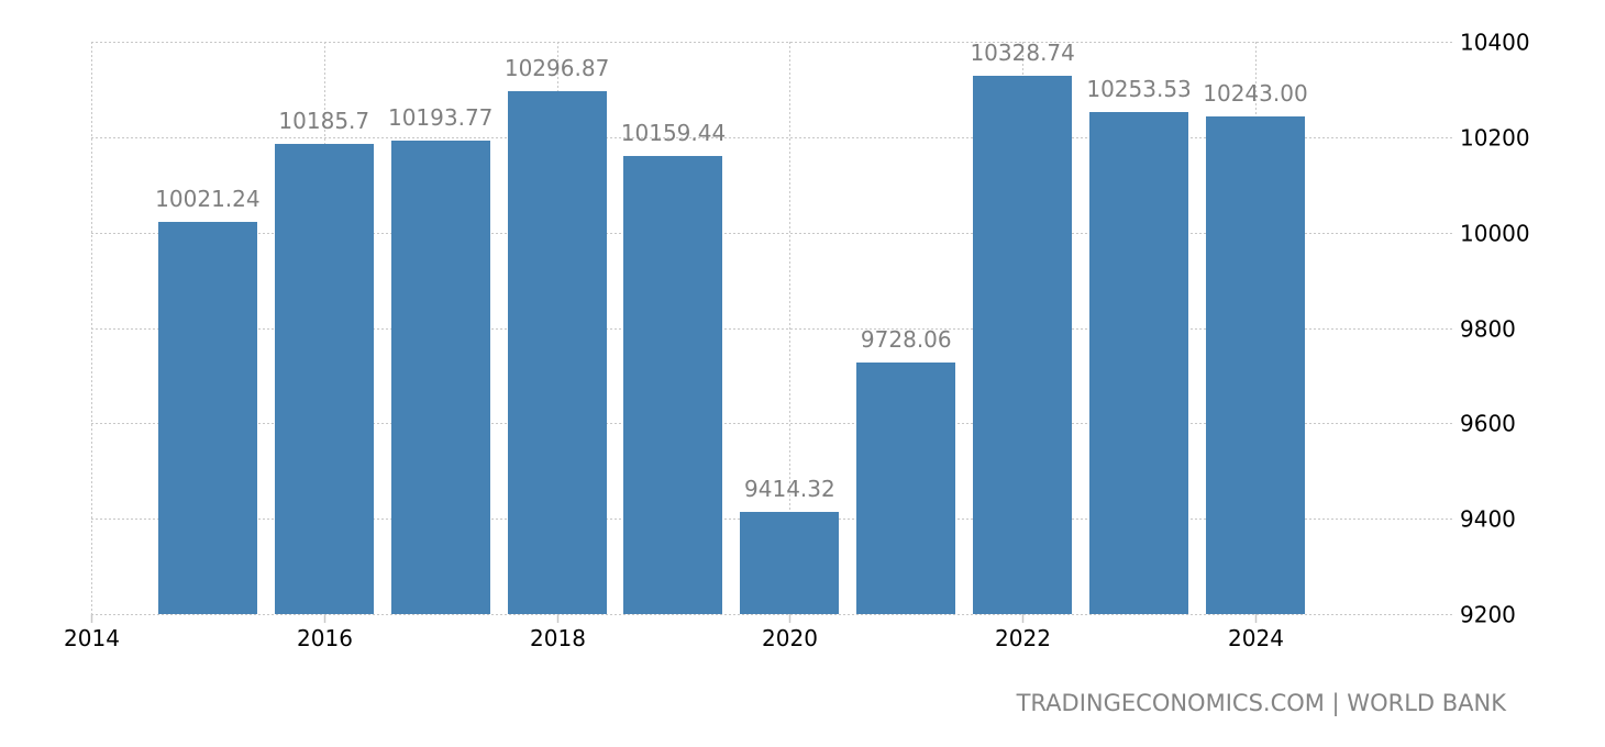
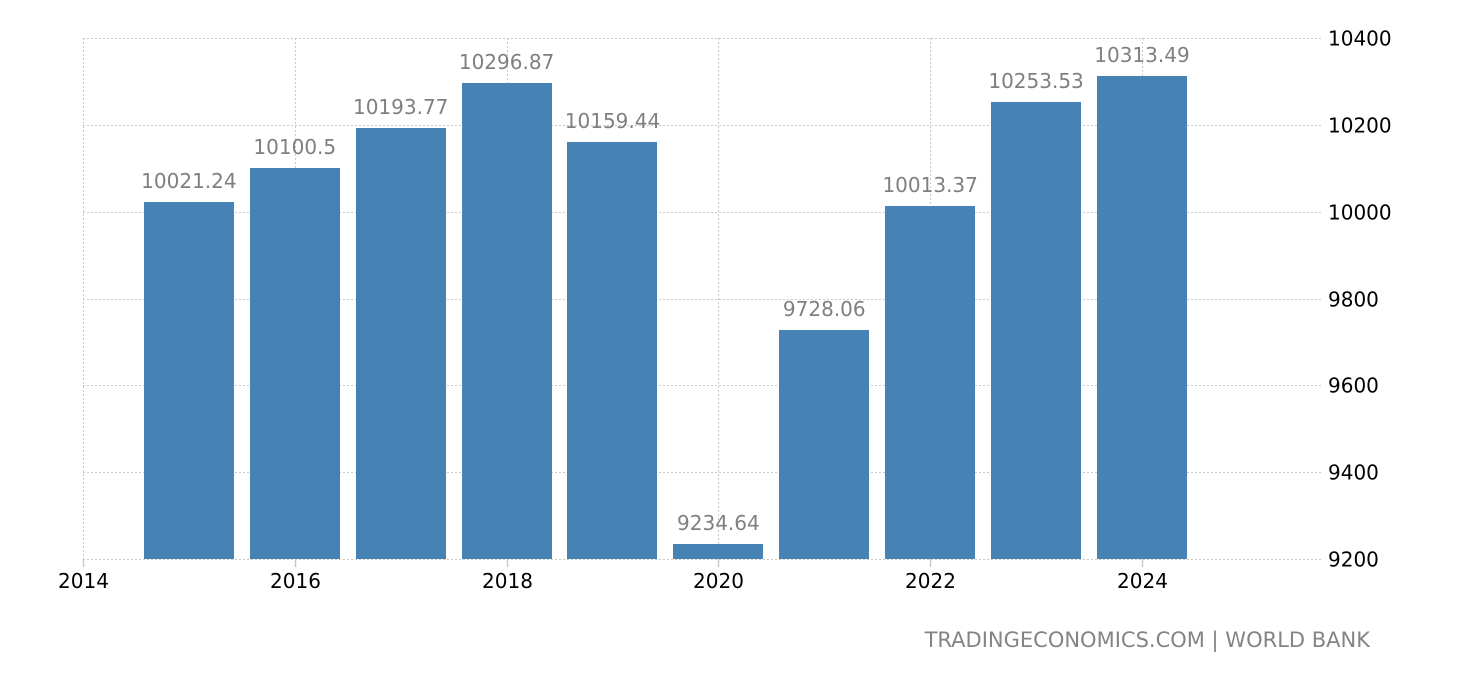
2016: 10185.7 -> 10100.5
2020: 9414.32 -> 9234.64
2022: 10328.74 -> 10013.37
2024: 10243.00 -> 10313.49
